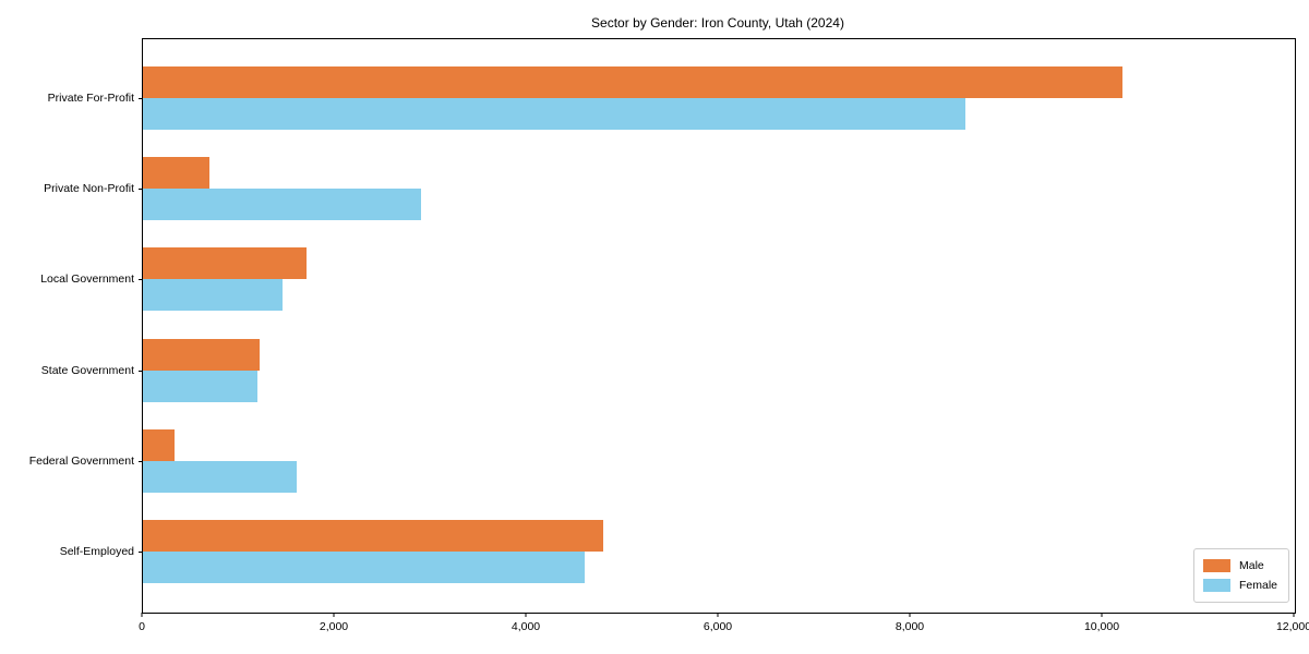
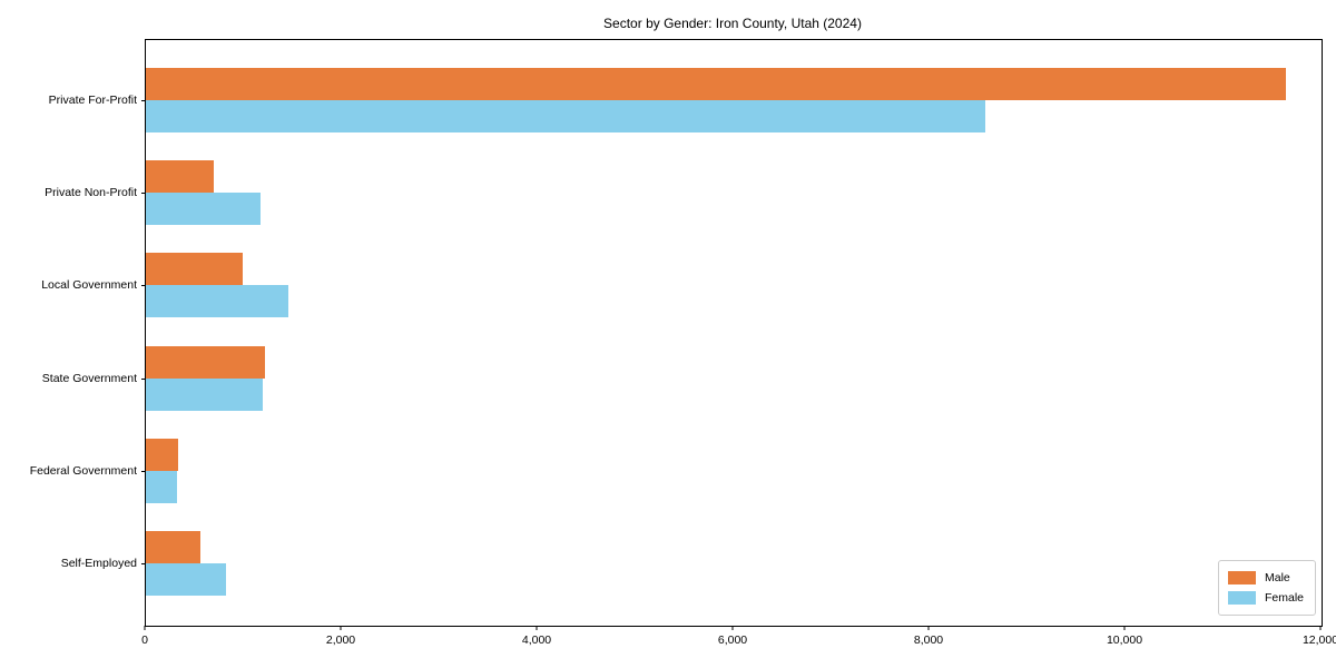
Male/Private For-Profit: 10200 -> 11600
Female/Private Non-Profit: 2900 -> 1200
Male/Local Government: 1700 -> 1000
Female/Federal Government: 1600 -> 300
Male/Self-Employed: 4800 -> 600
Female/Self-Employed: 4600 -> 800
